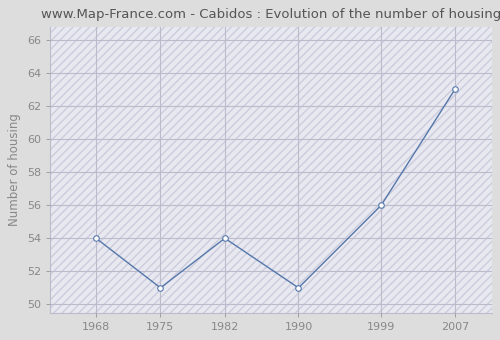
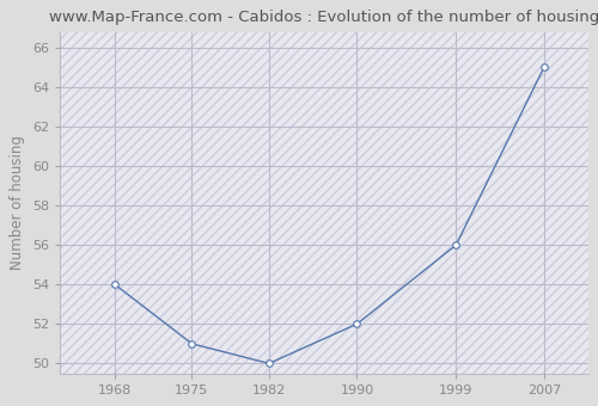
1982: 54 -> 50
1990: 51 -> 52
2007: 63 -> 65
